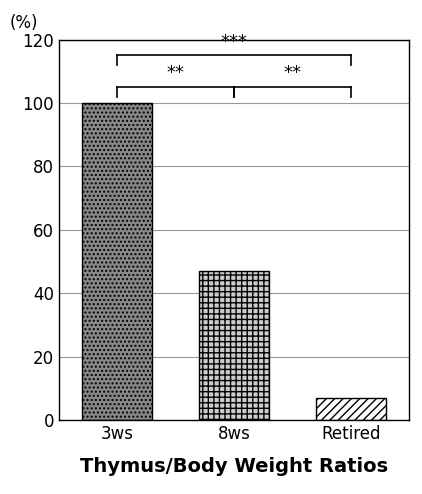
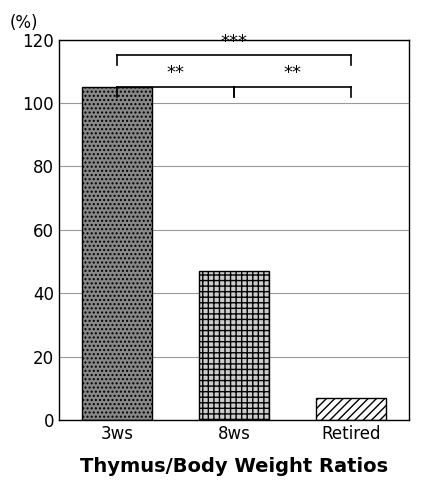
3ws: 100 -> 105
